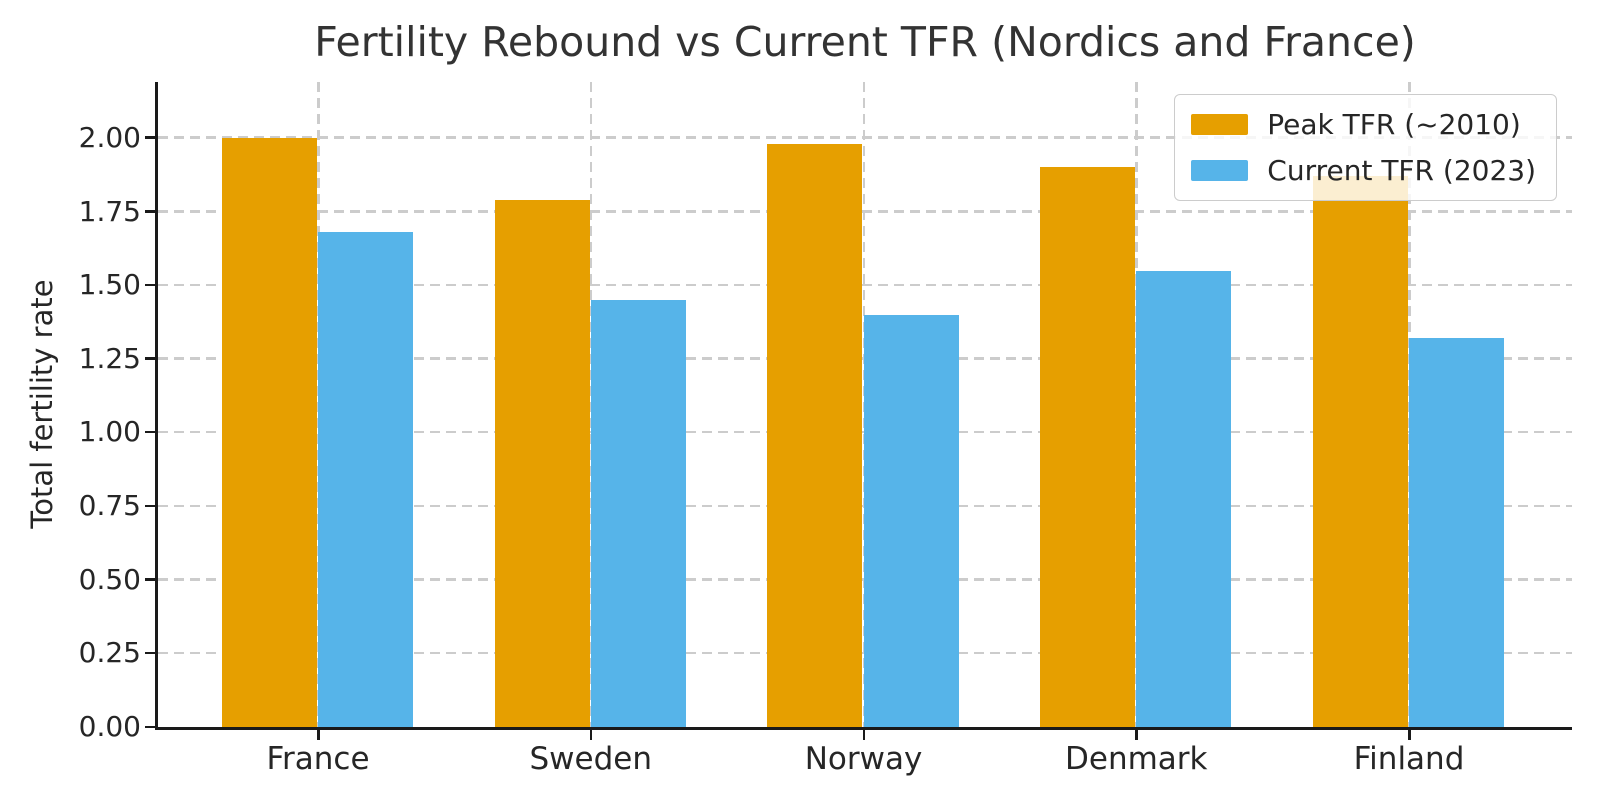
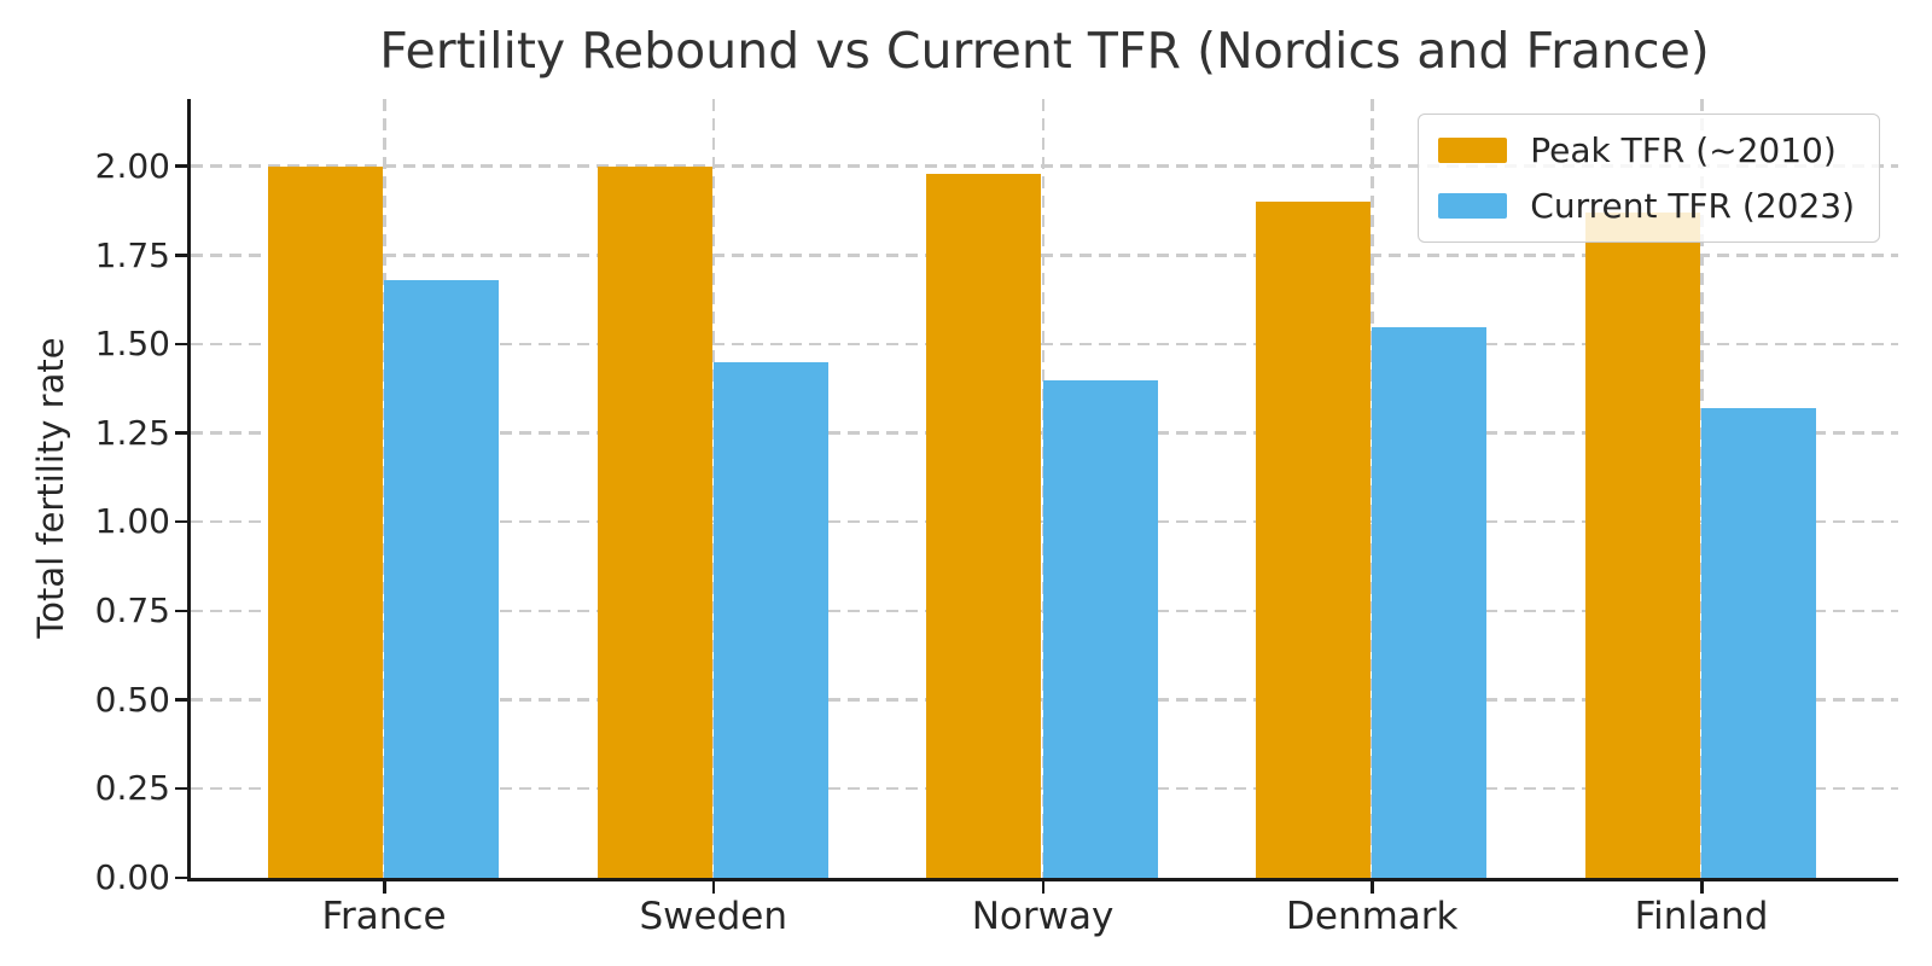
Peak TFR (~2010)/Sweden: 1.79 -> 2.00
